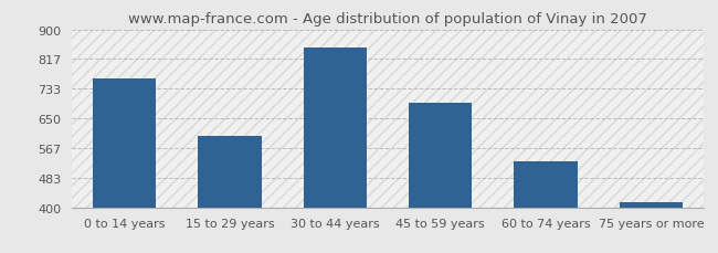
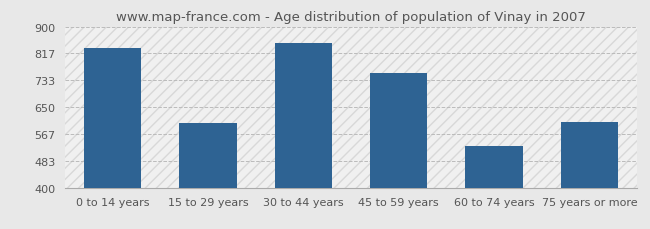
0 to 14 years: 762 -> 835
45 to 59 years: 693 -> 755
75 years or more: 415 -> 605
